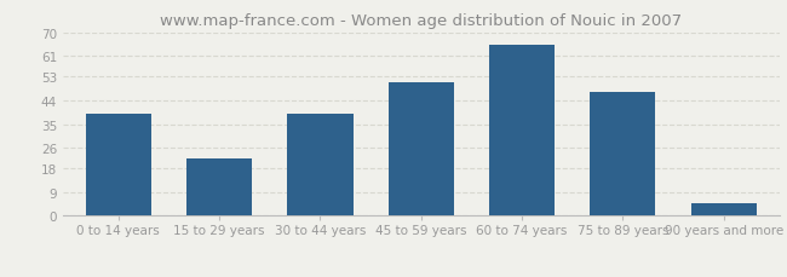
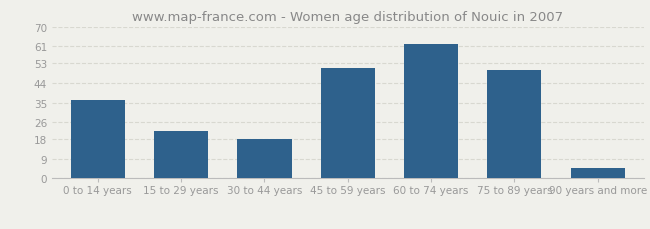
0 to 14 years: 39 -> 36
30 to 44 years: 39 -> 18
60 to 74 years: 65 -> 62
75 to 89 years: 47 -> 50
